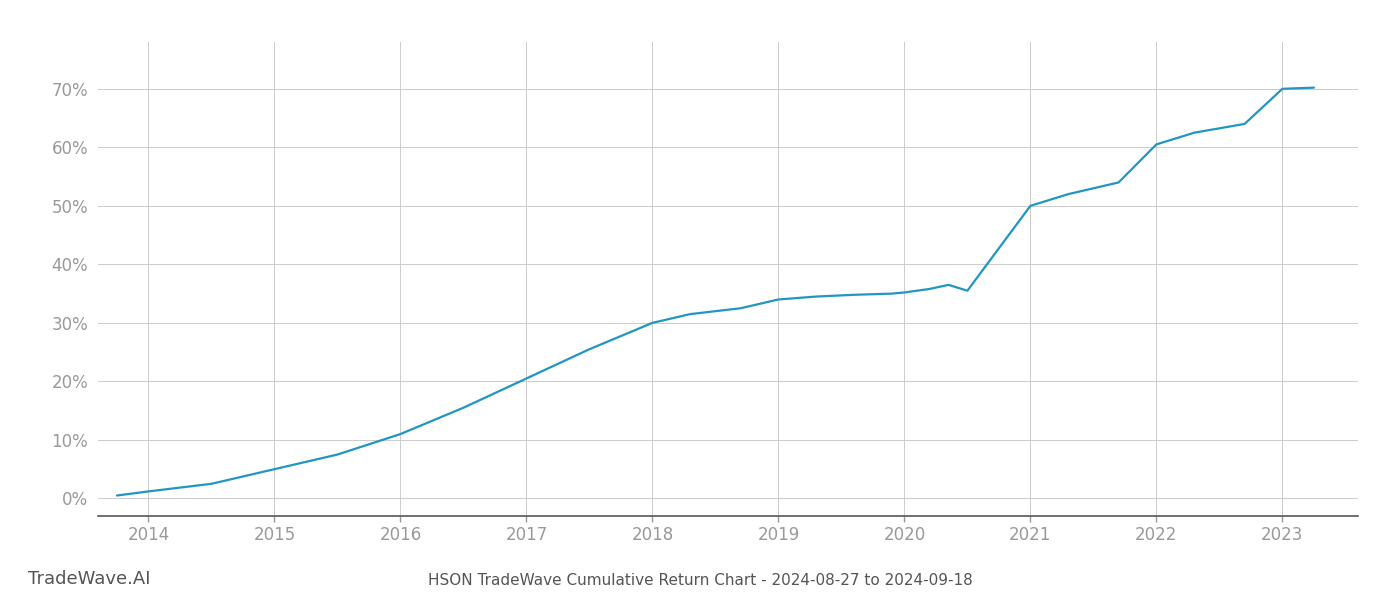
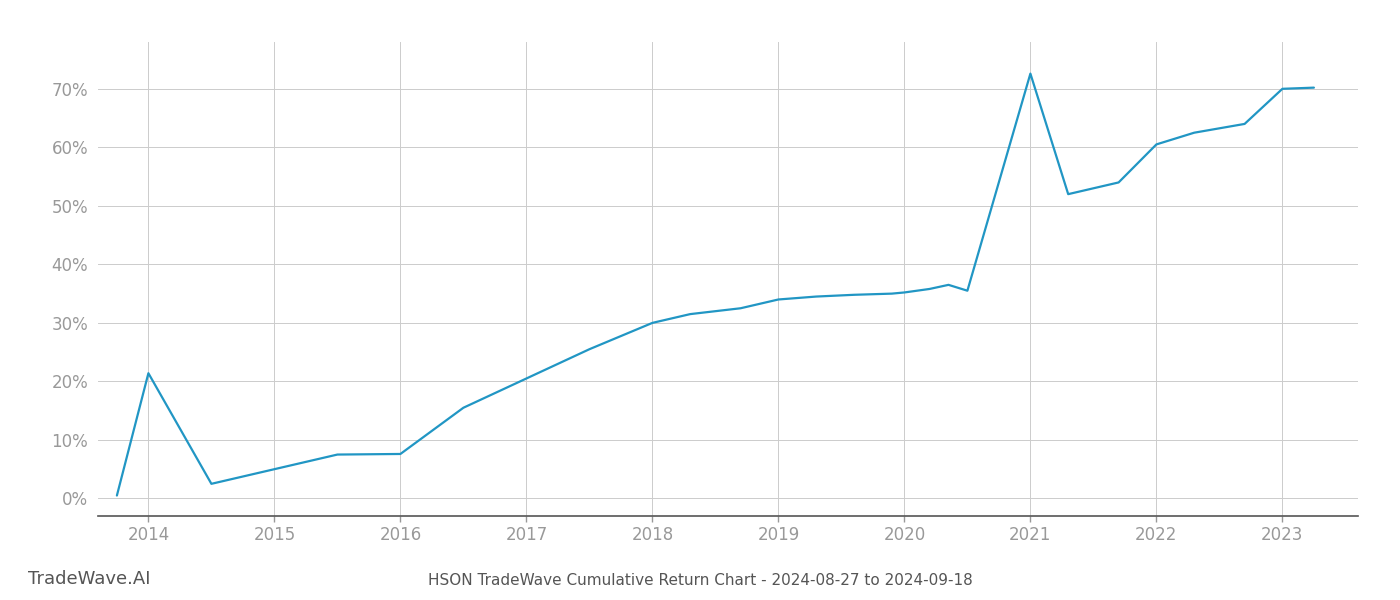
2014: 1.2% -> 21.4%
2016: 11.0% -> 7.6%
2021: 50.0% -> 72.6%
